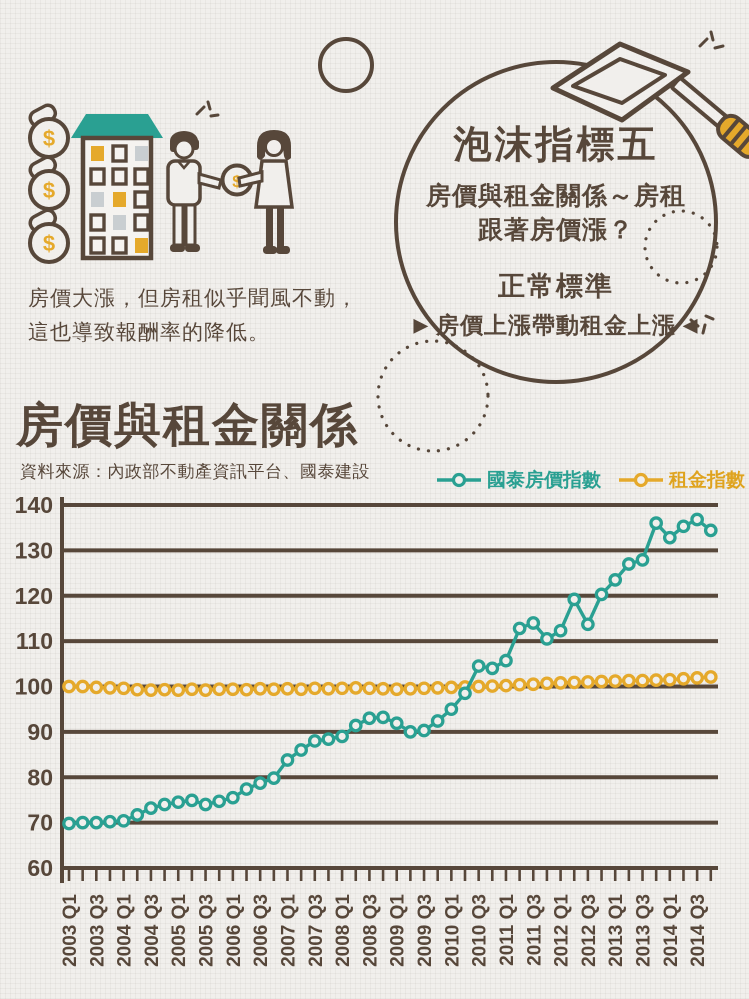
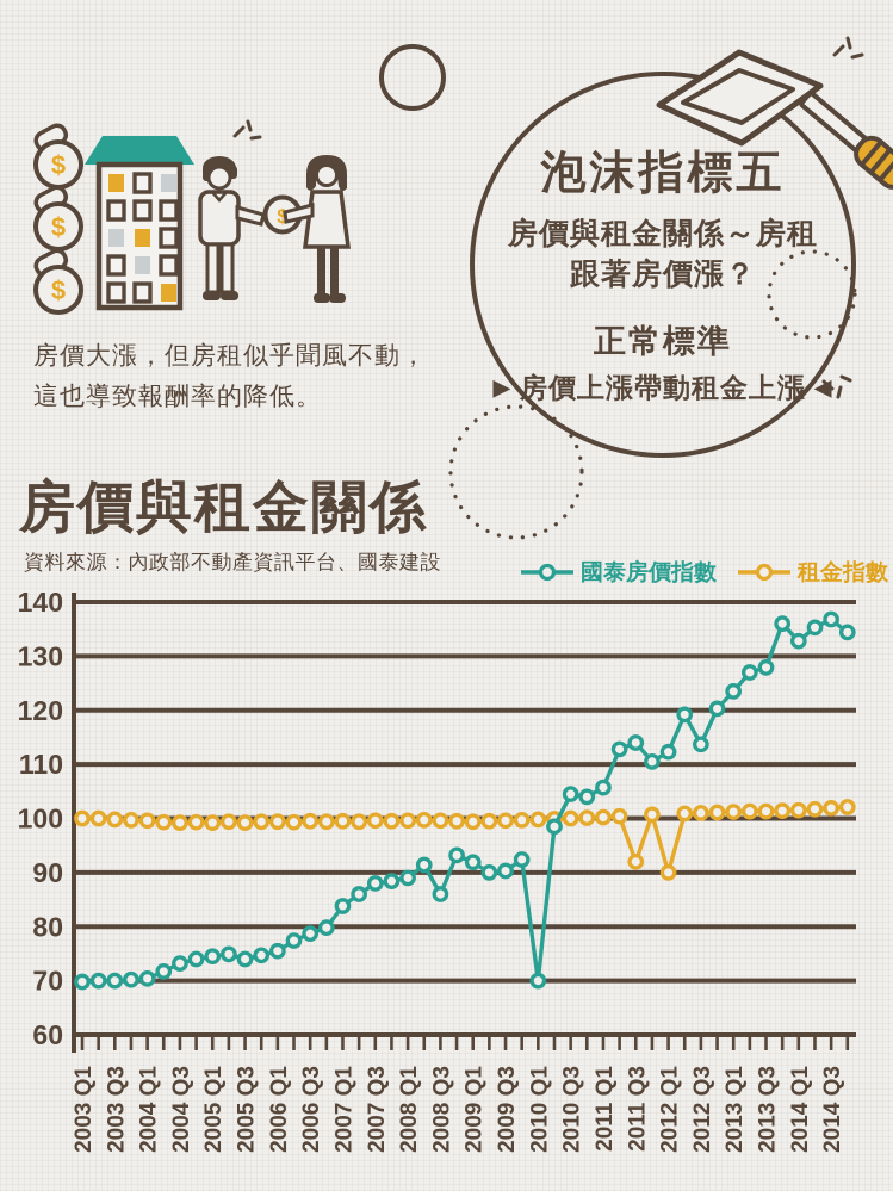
國泰房價指數/2008 Q3: 93 -> 86
國泰房價指數/2010 Q1: 95 -> 70
租金指數/2011 Q3: 100 -> 92
租金指數/2012 Q1: 101 -> 90
